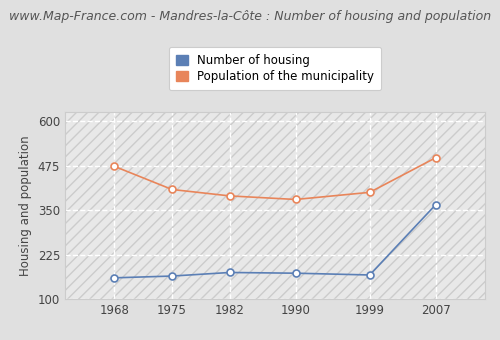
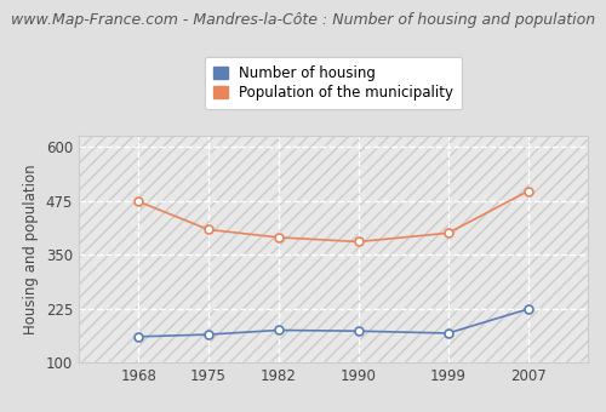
Number of housing/2007: 365 -> 224
